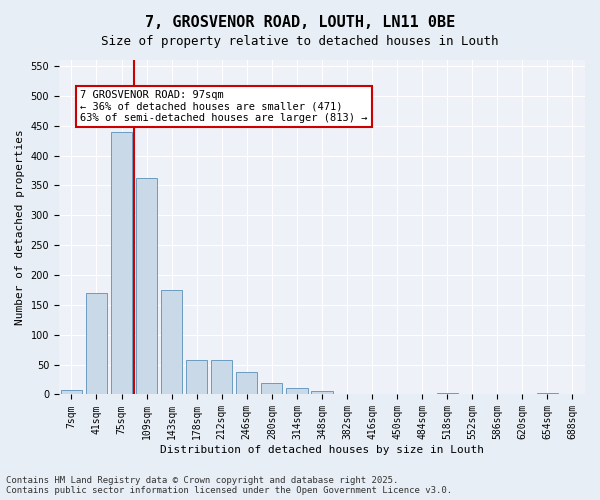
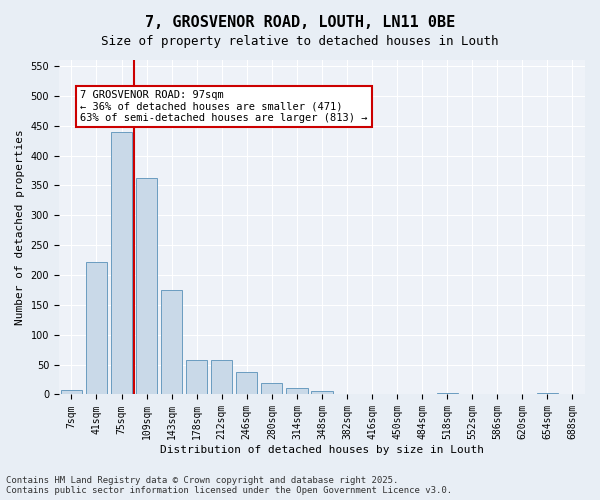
41sqm: 170 -> 222
